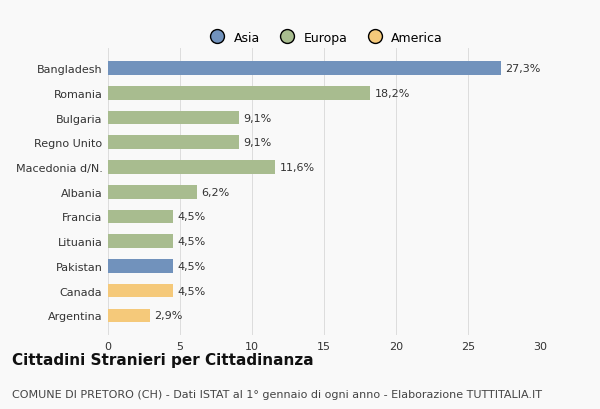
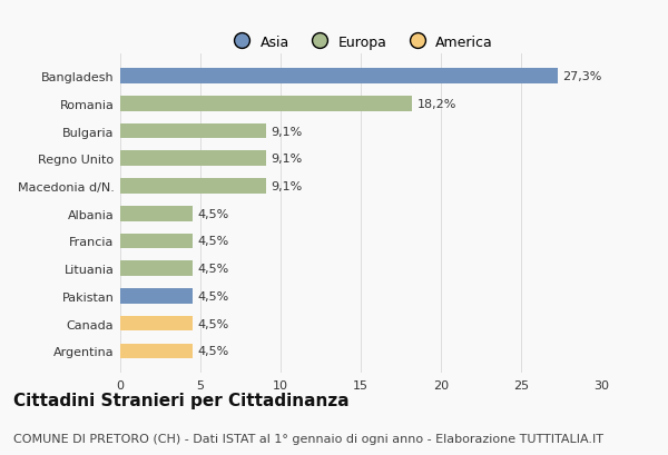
Macedonia d/N.: 11,6% -> 9,1%
Albania: 6,2% -> 4,5%
Argentina: 2,9% -> 4,5%
